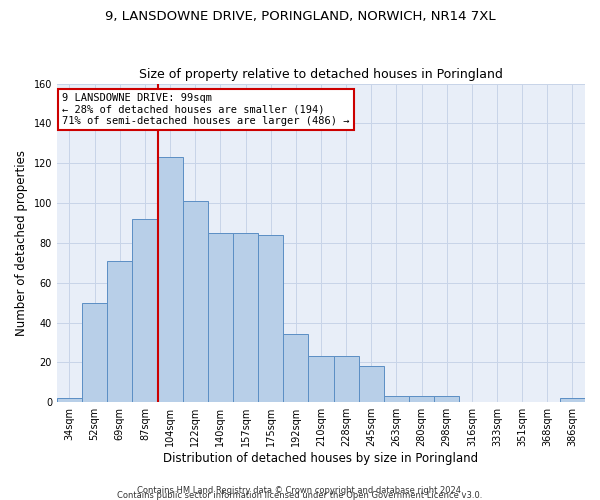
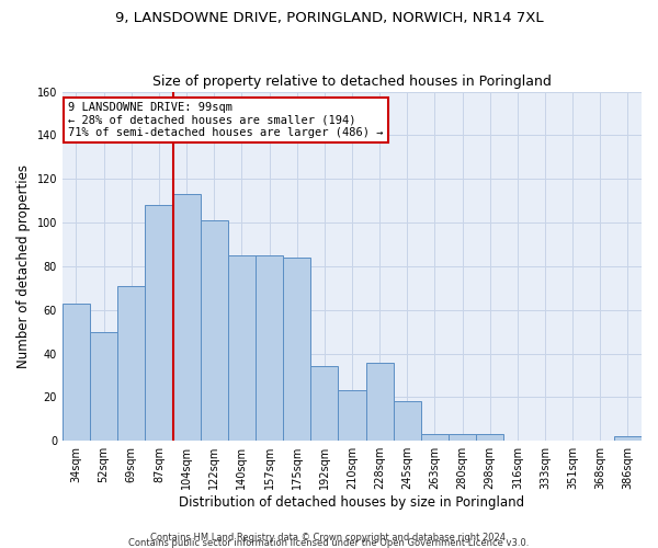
34sqm: 2 -> 63
87sqm: 92 -> 108
104sqm: 123 -> 113
228sqm: 23 -> 36
